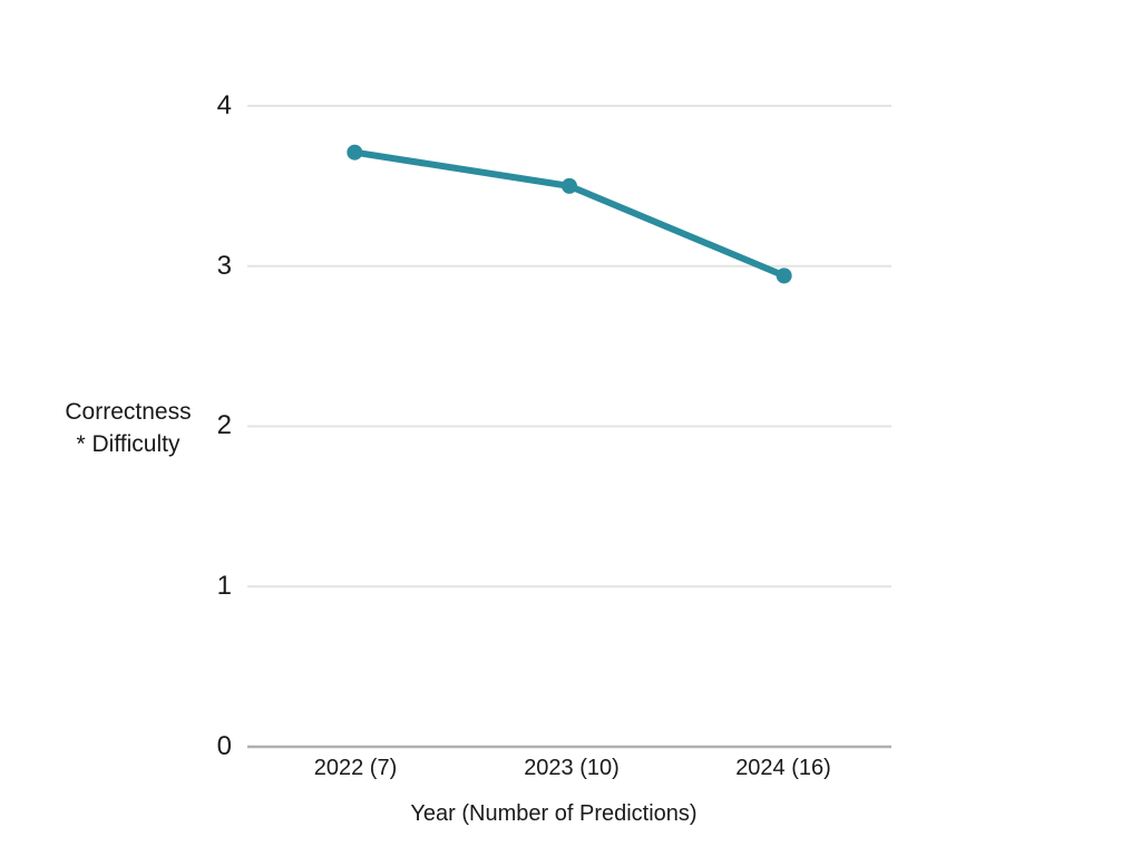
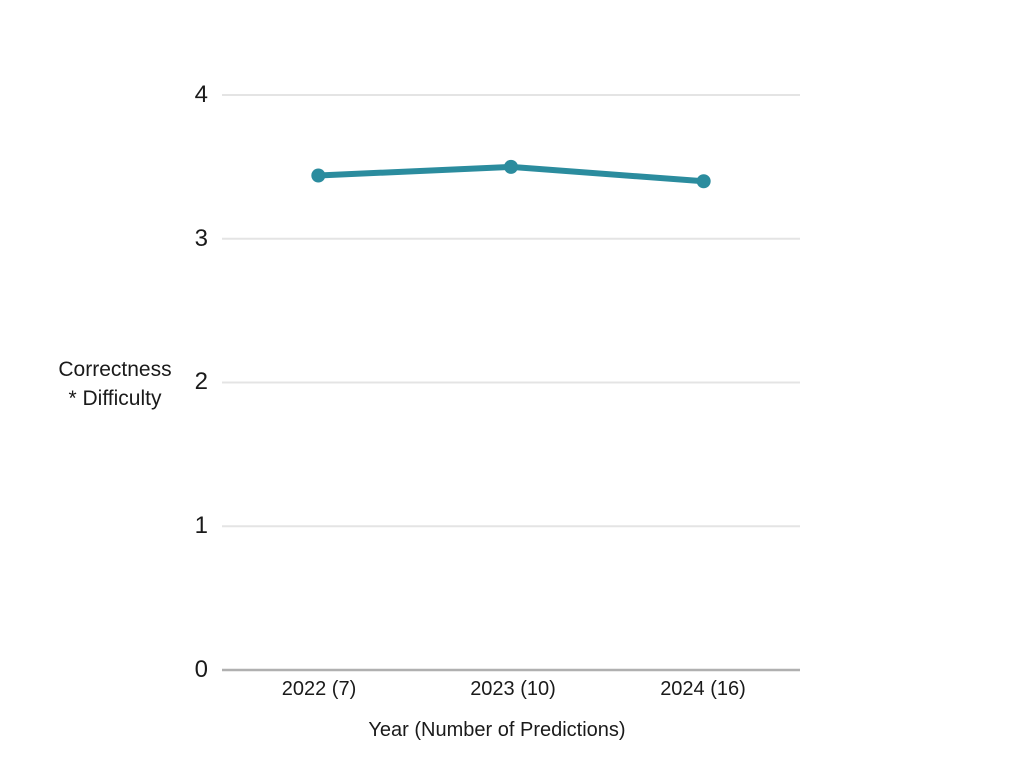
2022 (7): 3.71 -> 3.44
2024 (16): 2.94 -> 3.40
